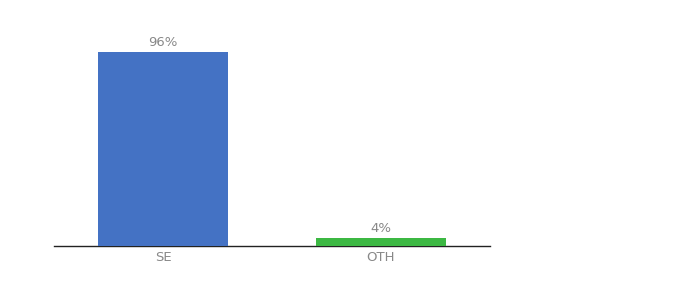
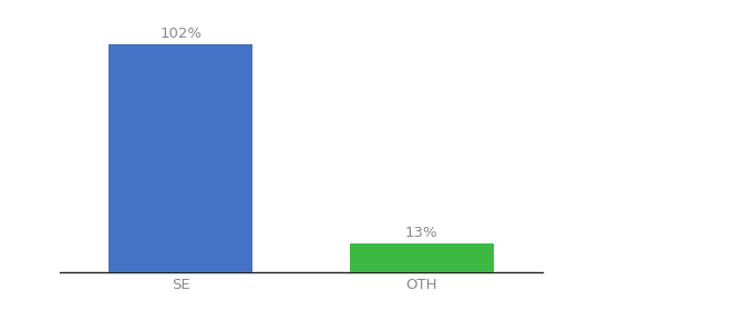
SE: 96% -> 102%
OTH: 4% -> 13%
